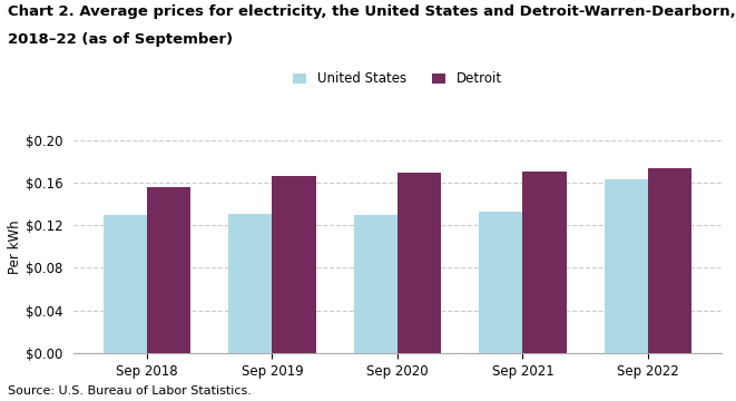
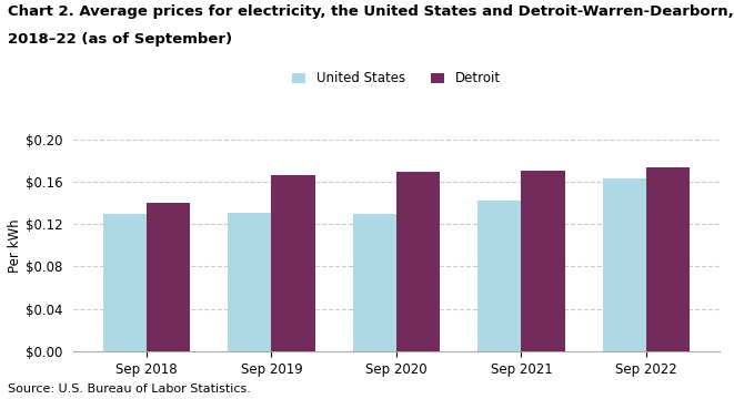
Detroit/Sep 2018: $0.156 -> $0.140
United States/Sep 2021: $0.133 -> $0.142
